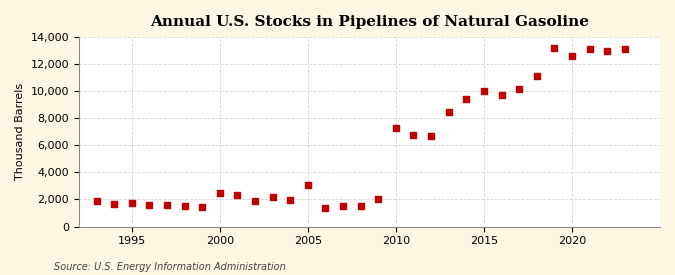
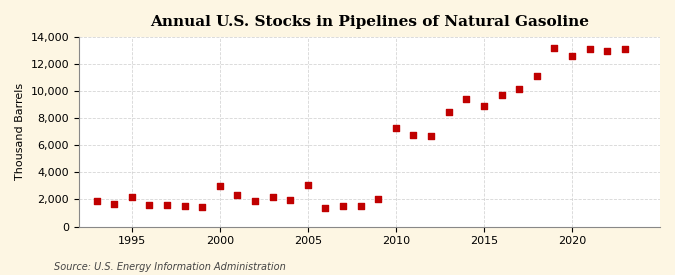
1995: 1,800 -> 2,200
2000: 2,500 -> 3,000
2015: 10,000 -> 8,900
